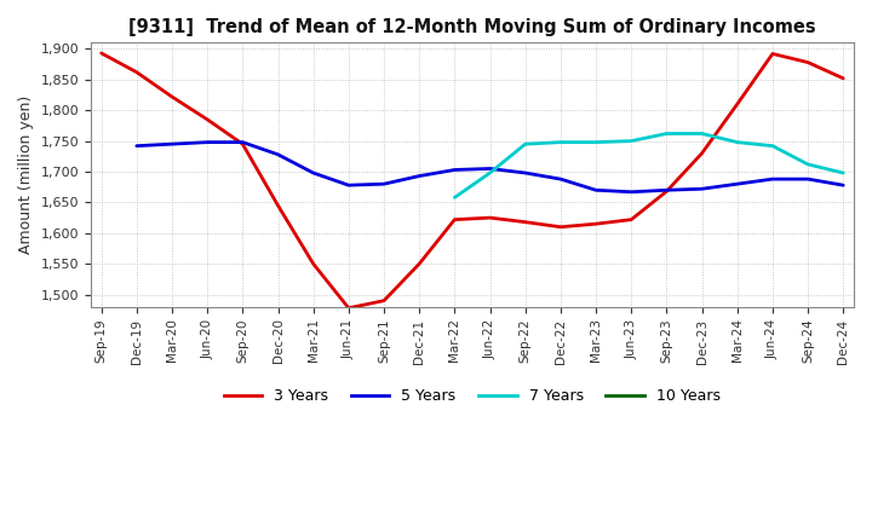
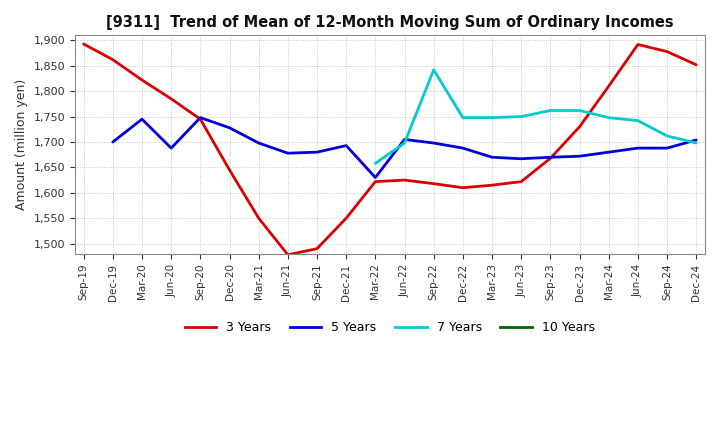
5 Years/Dec-19: 1,742 -> 1,700
5 Years/Jun-20: 1,748 -> 1,688
5 Years/Mar-22: 1,703 -> 1,630
7 Years/Sep-22: 1,745 -> 1,842
5 Years/Dec-24: 1,678 -> 1,704
